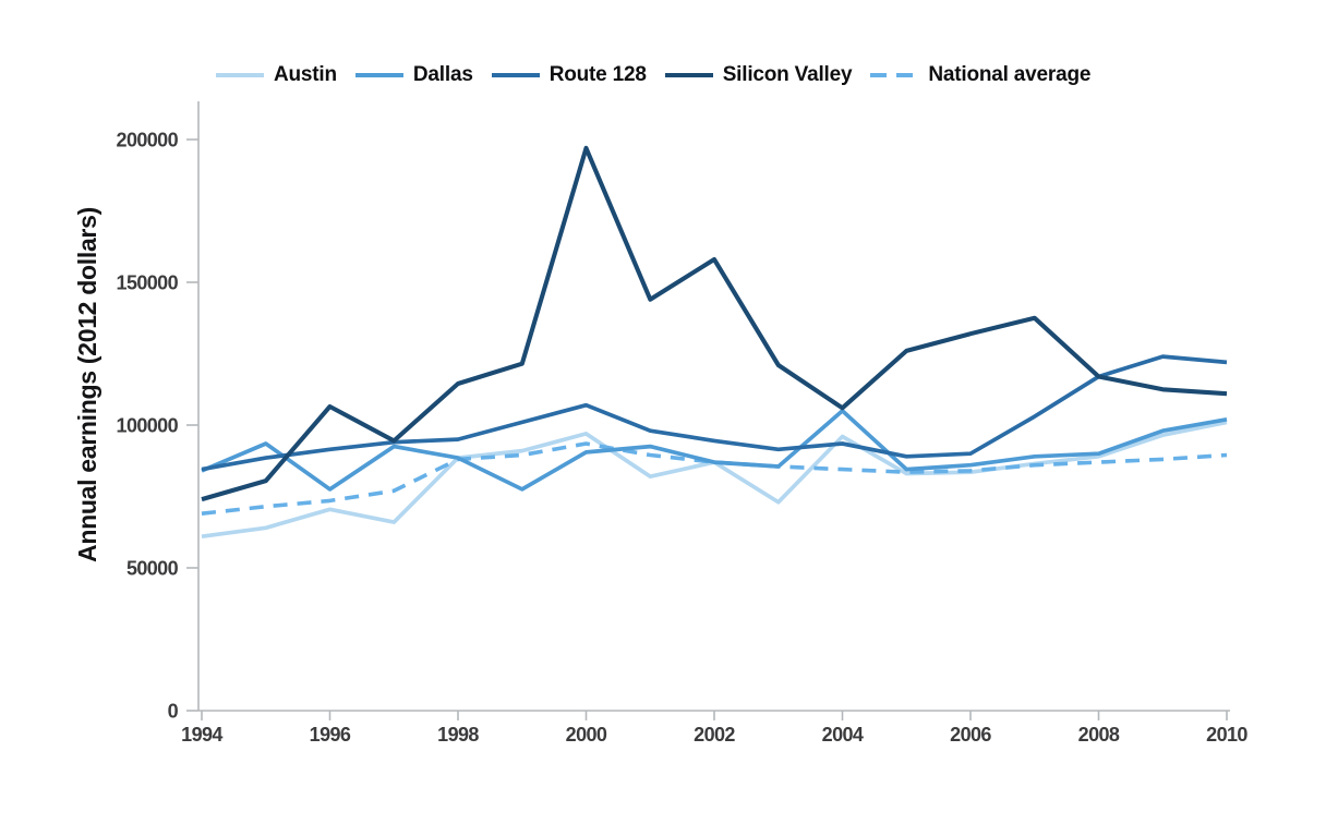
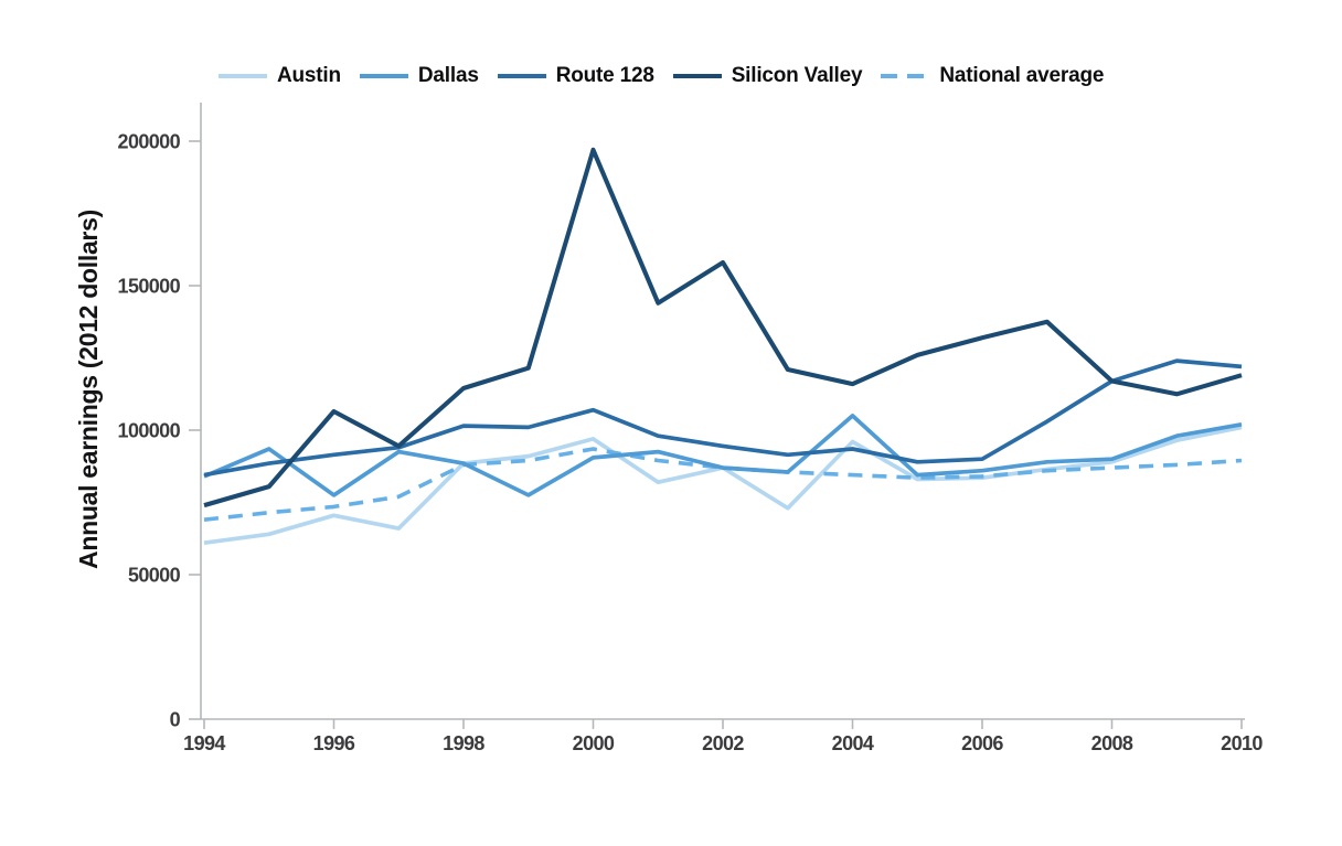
Route 128/1998: 95000 -> 102000
Silicon Valley/2004: 106000 -> 116000
Silicon Valley/2010: 111000 -> 119000
